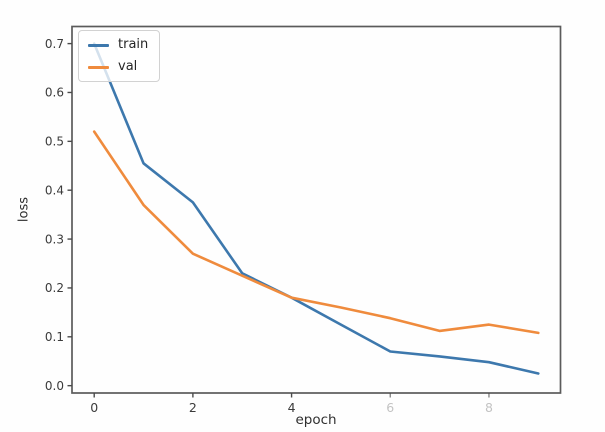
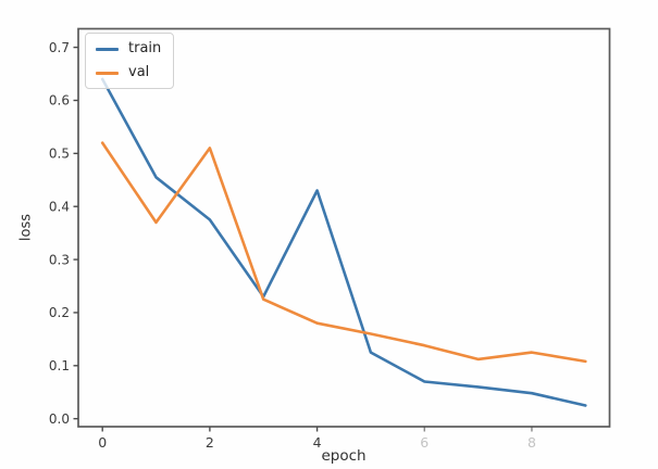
train/0: 0.70 -> 0.64
val/2: 0.27 -> 0.51
train/4: 0.18 -> 0.43
